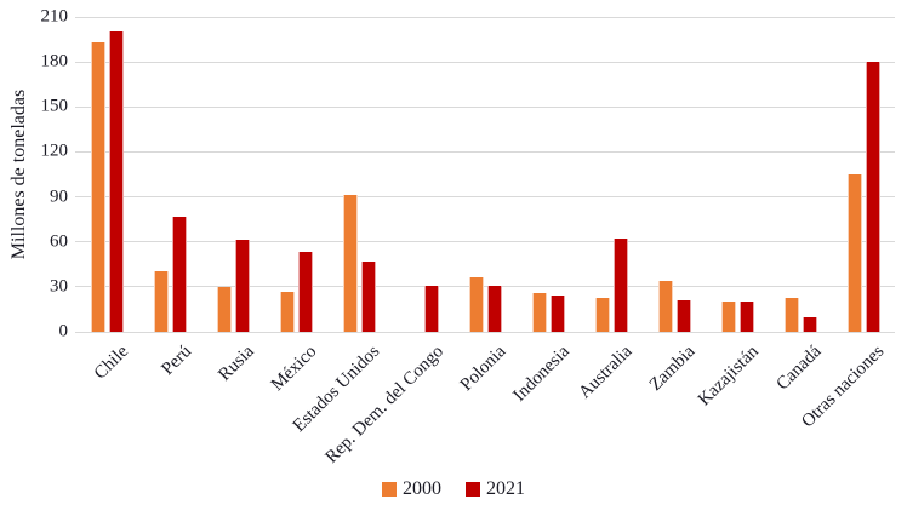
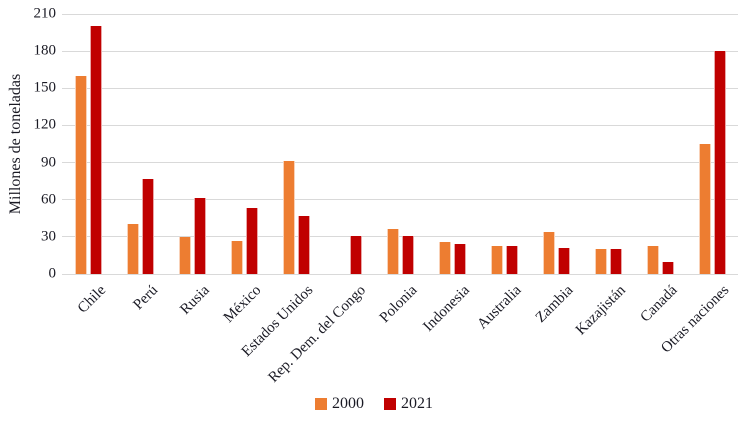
2000/Chile: 193 -> 160
2021/Australia: 62 -> 23
